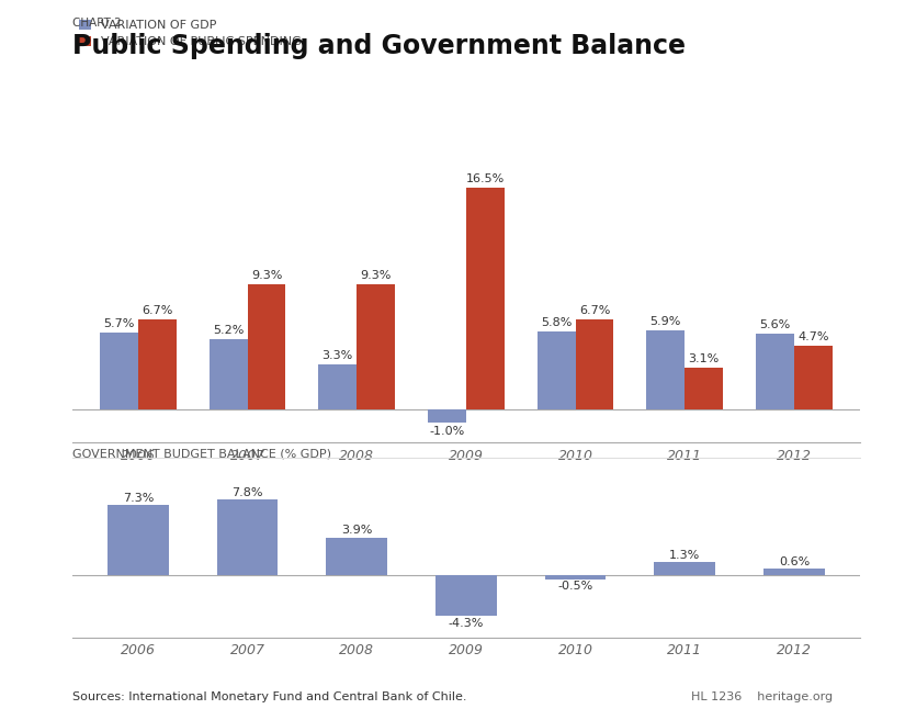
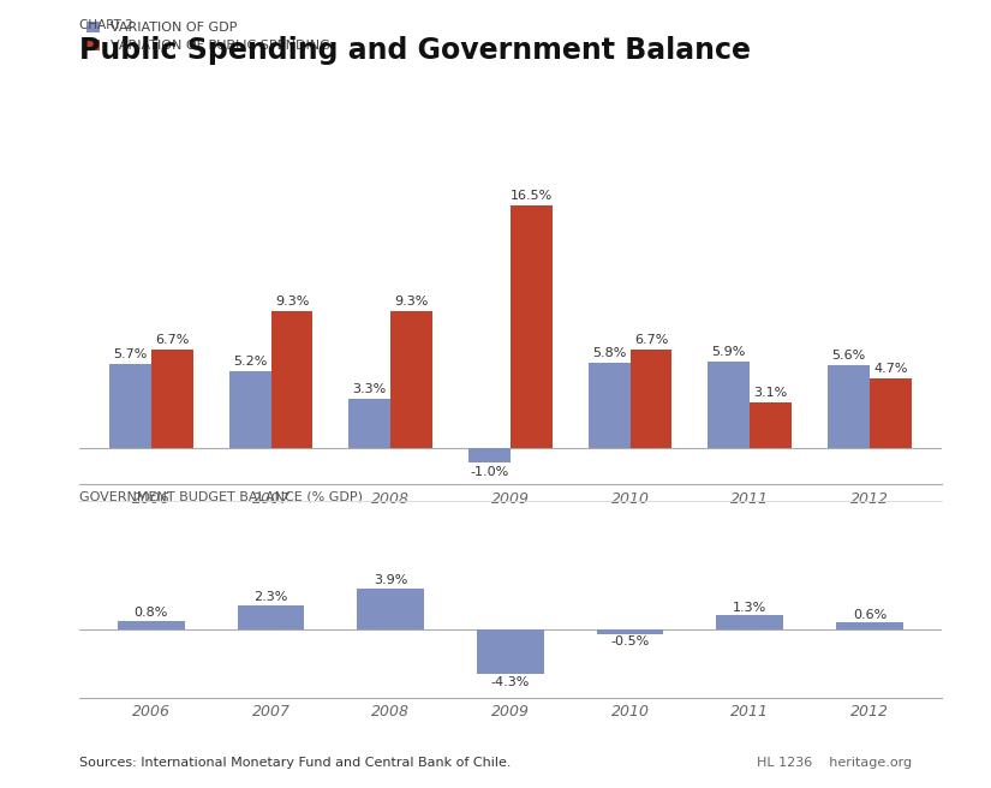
2006: 7.3% -> 0.8%
2007: 7.8% -> 2.3%
